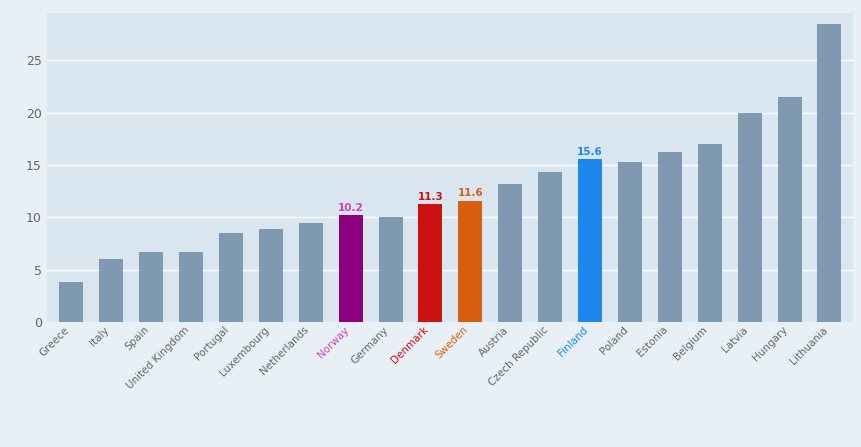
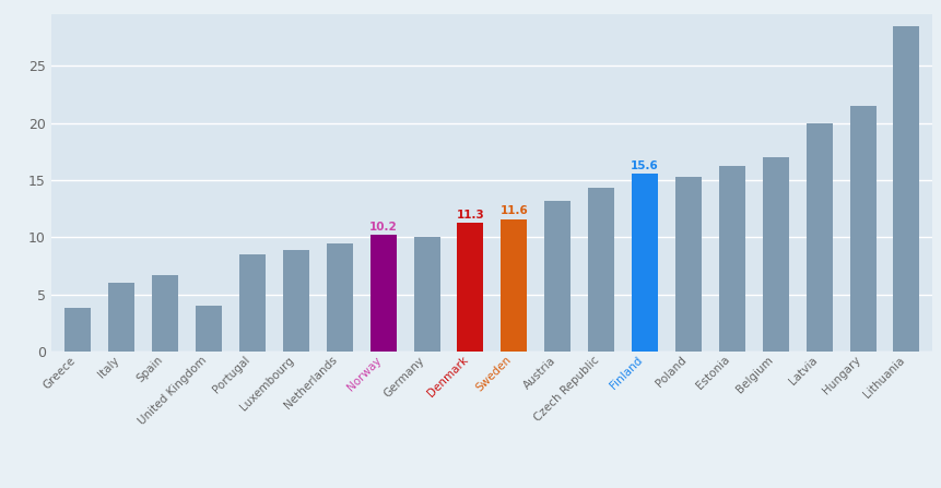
United Kingdom: 6.7 -> 4.0
